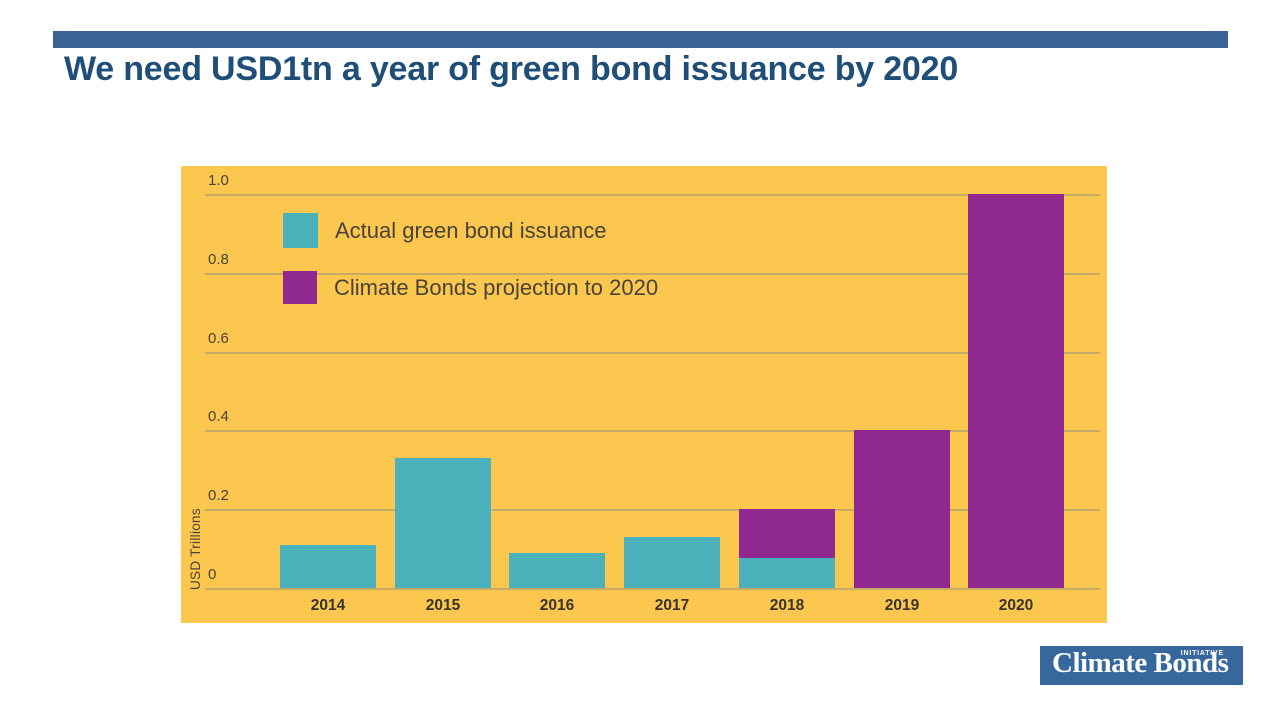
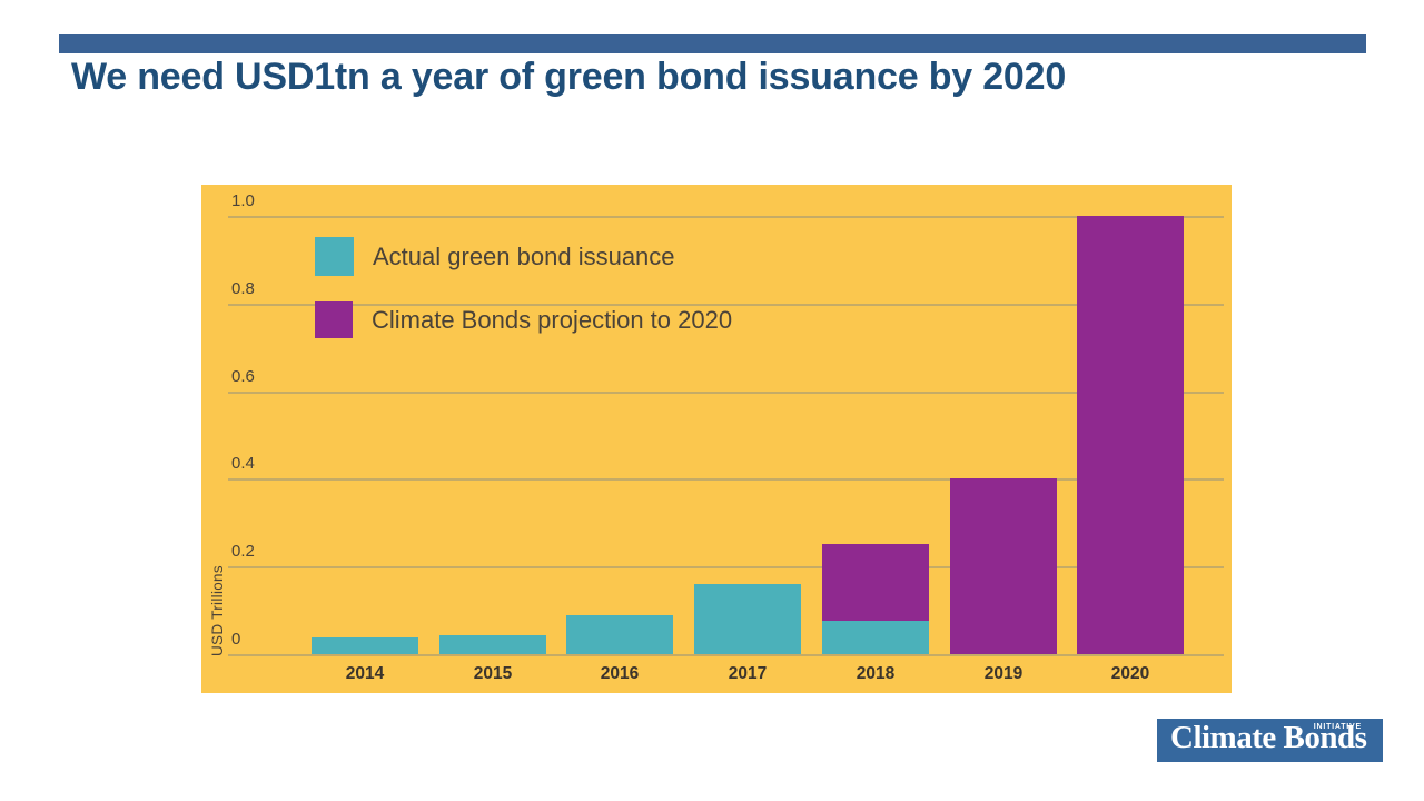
Actual green bond issuance/2014: 0.11 -> 0.04
Actual green bond issuance/2015: 0.33 -> 0.04
Actual green bond issuance/2017: 0.13 -> 0.16
Climate Bonds projection to 2020/2018: 0.20 -> 0.25
